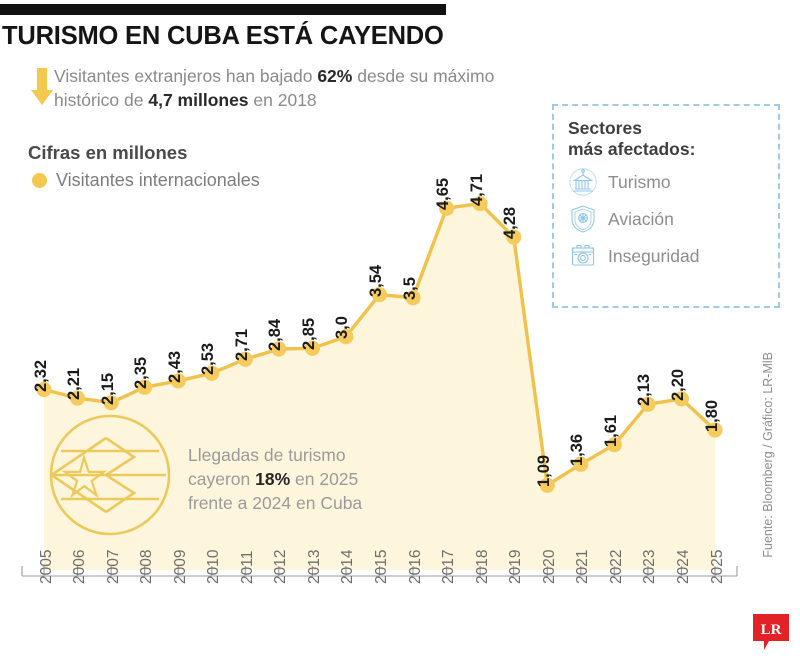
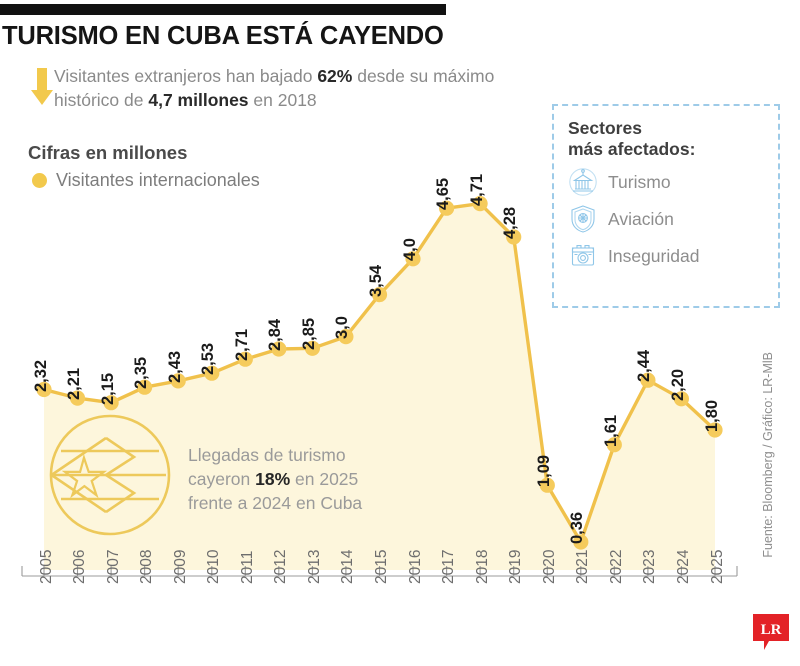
2016: 3,5 -> 4,0
2021: 1,36 -> 0,36
2023: 2,13 -> 2,44
